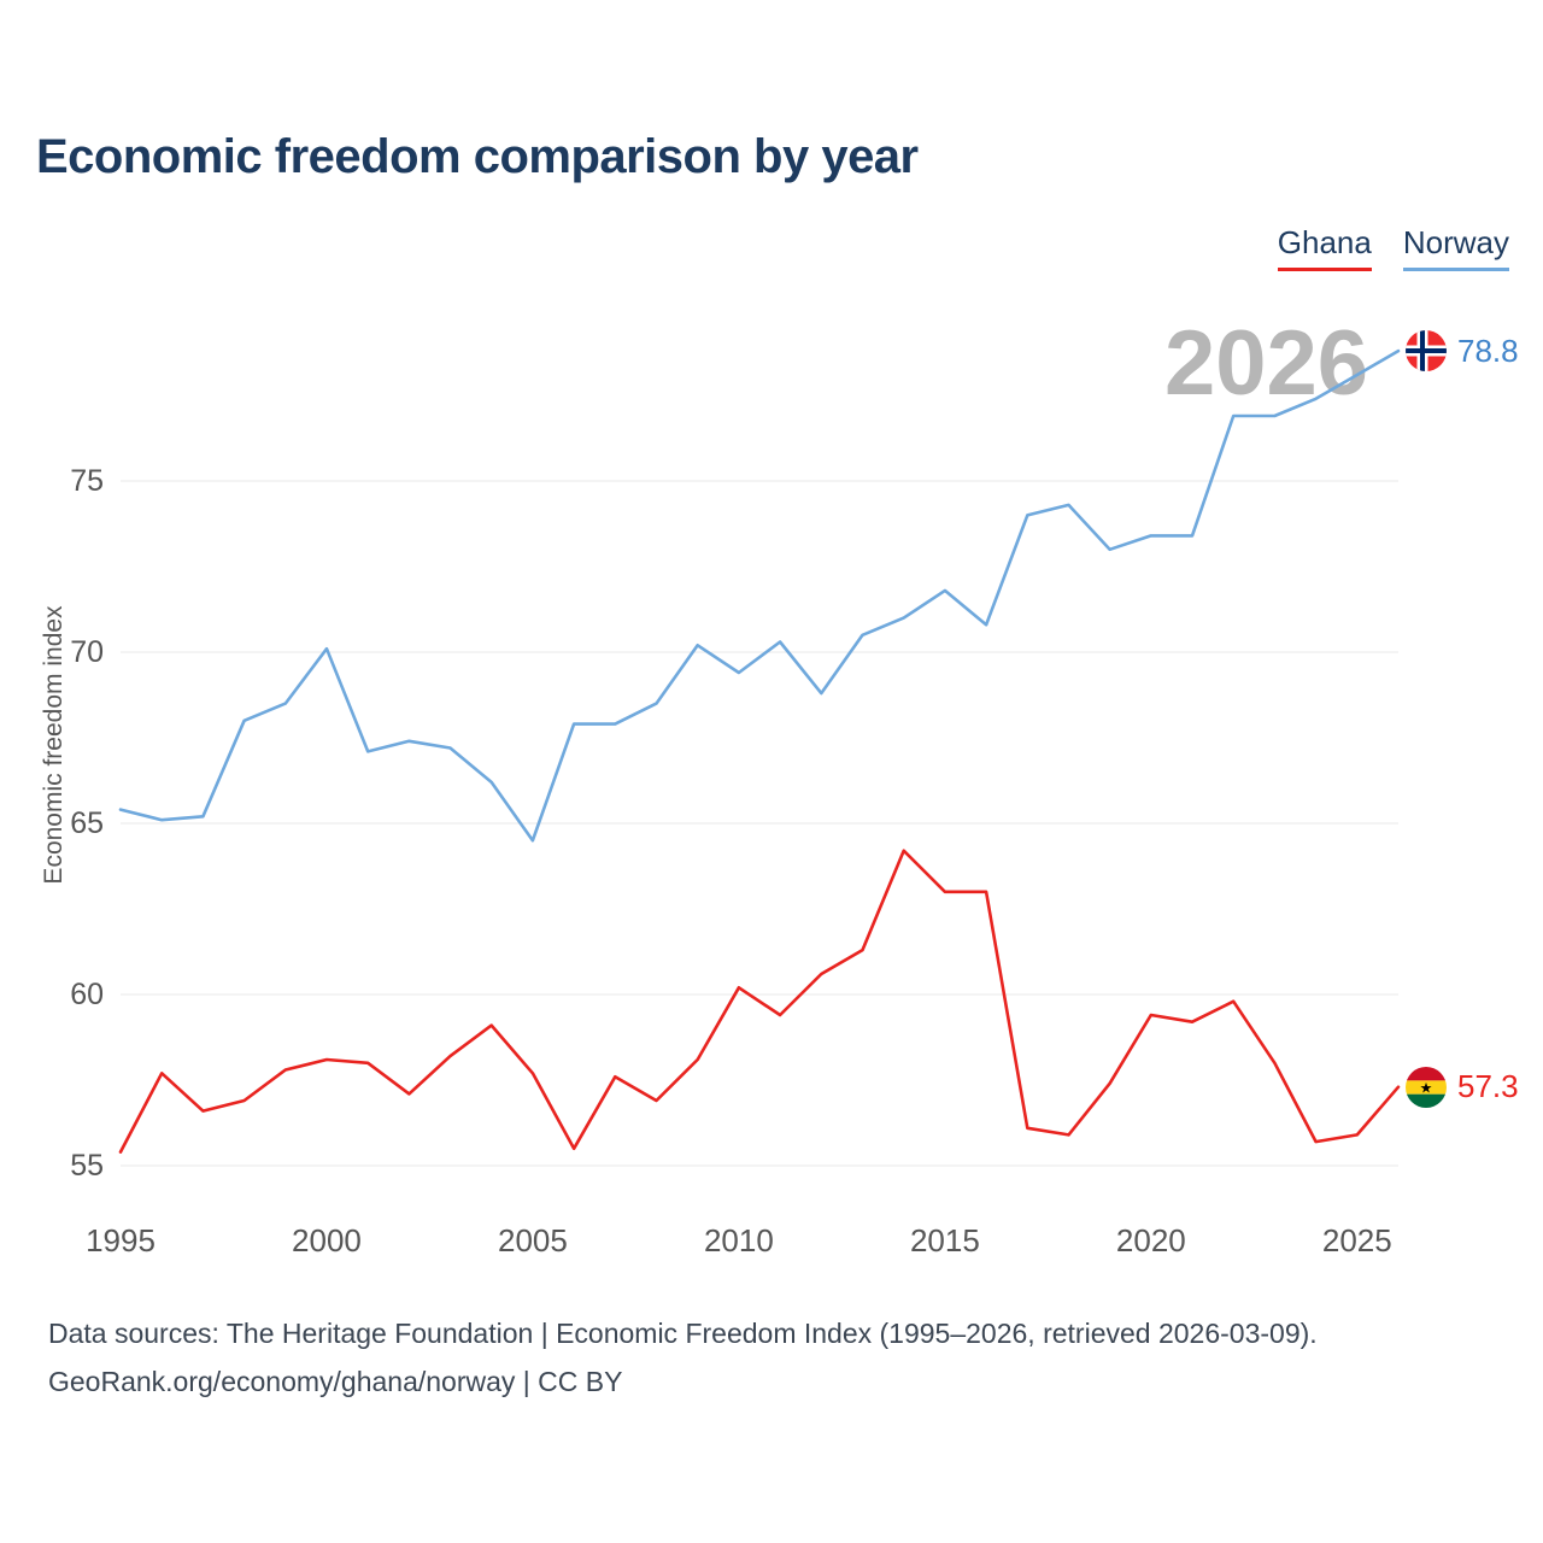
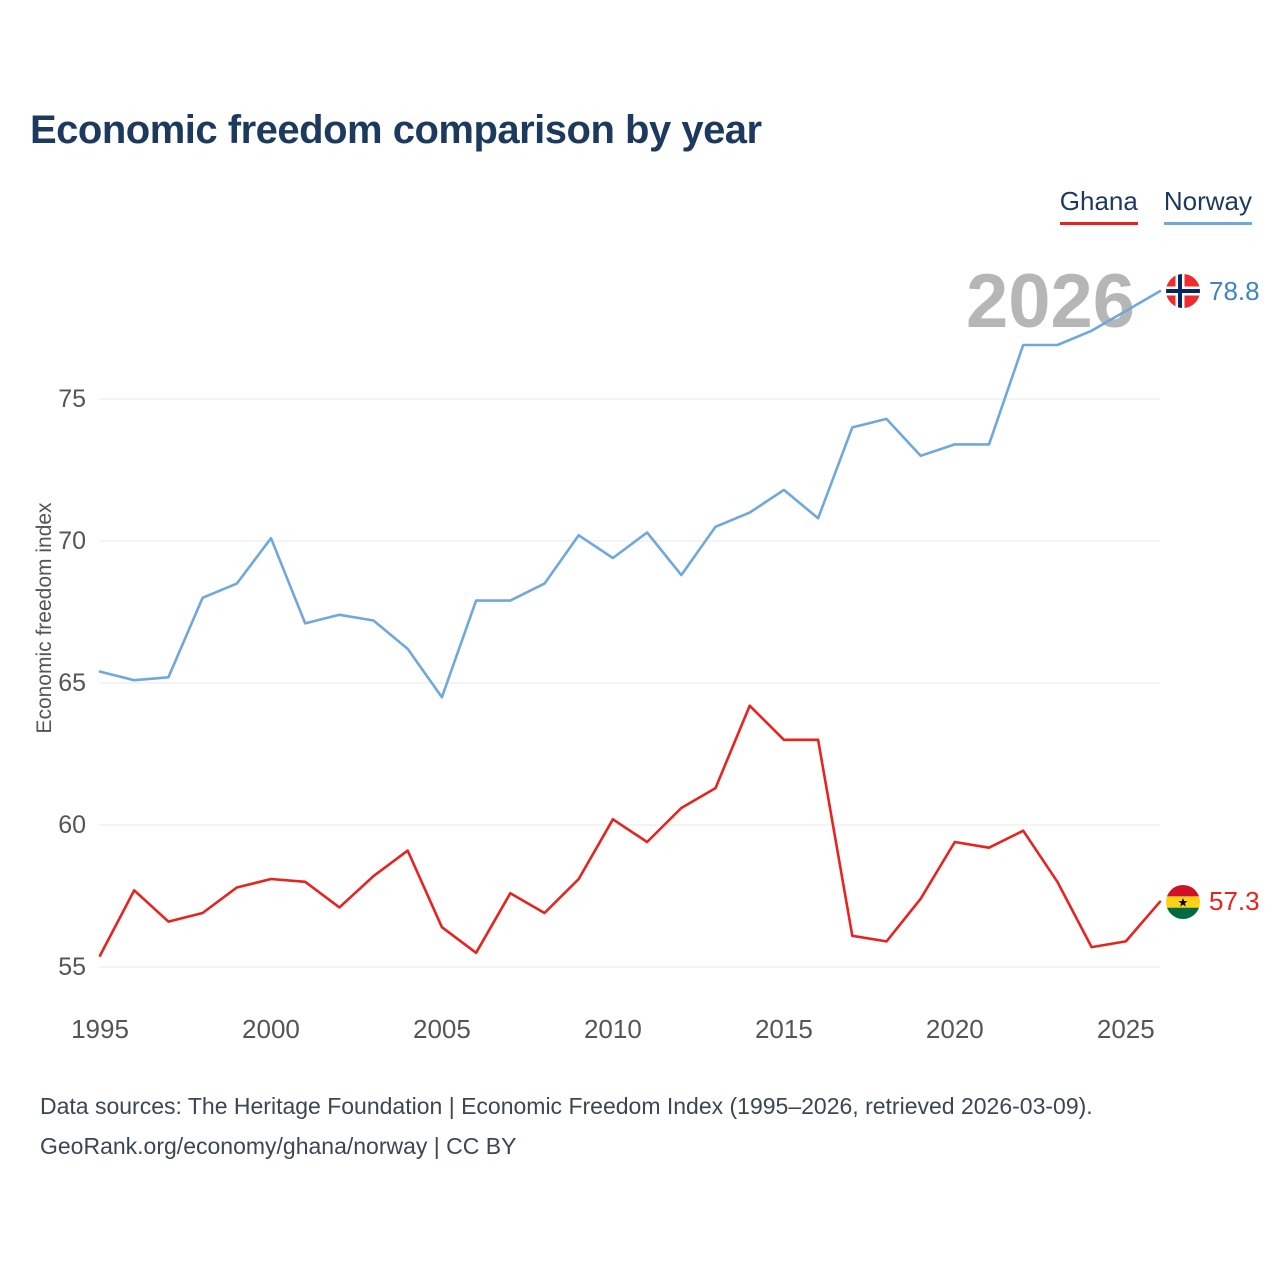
Ghana/2005: 57.7 -> 56.4
